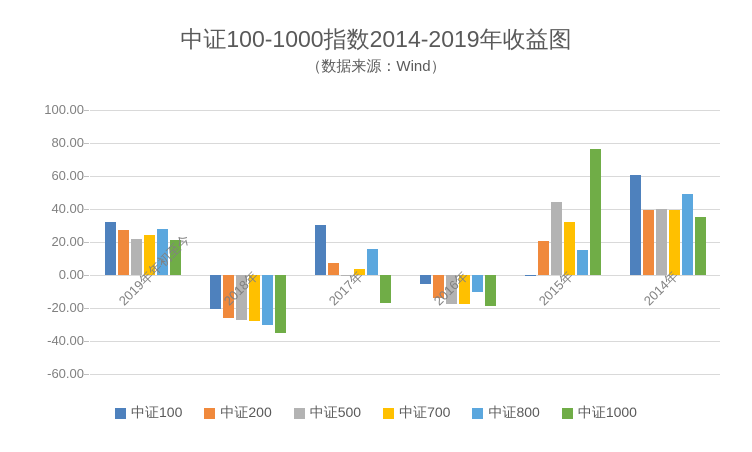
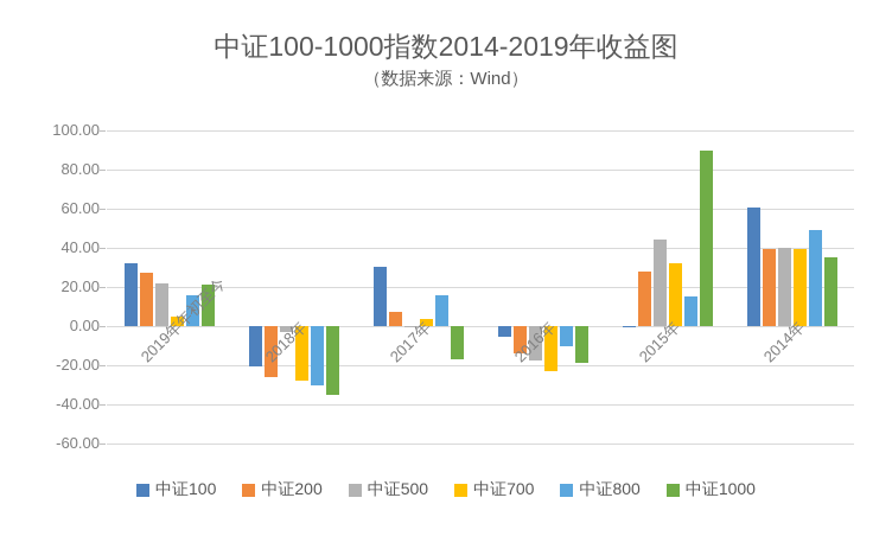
中证700/2019年年初至今: 24 -> 5
中证800/2019年年初至今: 28 -> 16
中证500/2018年: -28 -> -3
中证700/2016年: -18 -> -23
中证200/2015年: 21 -> 28
中证1000/2015年: 76 -> 90
